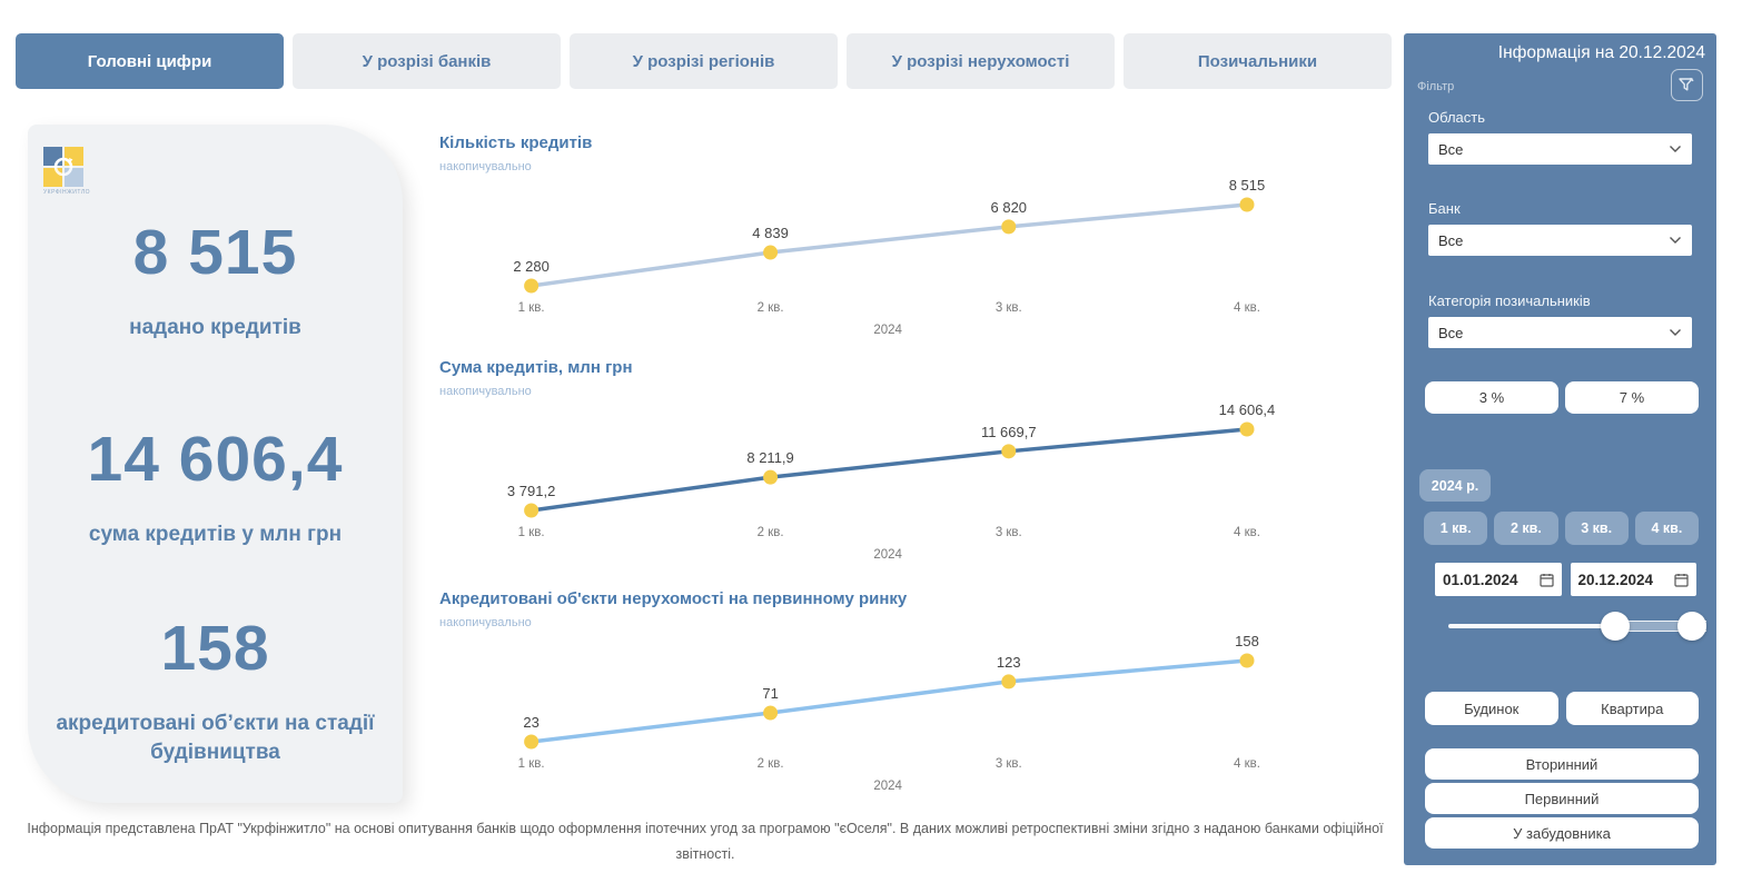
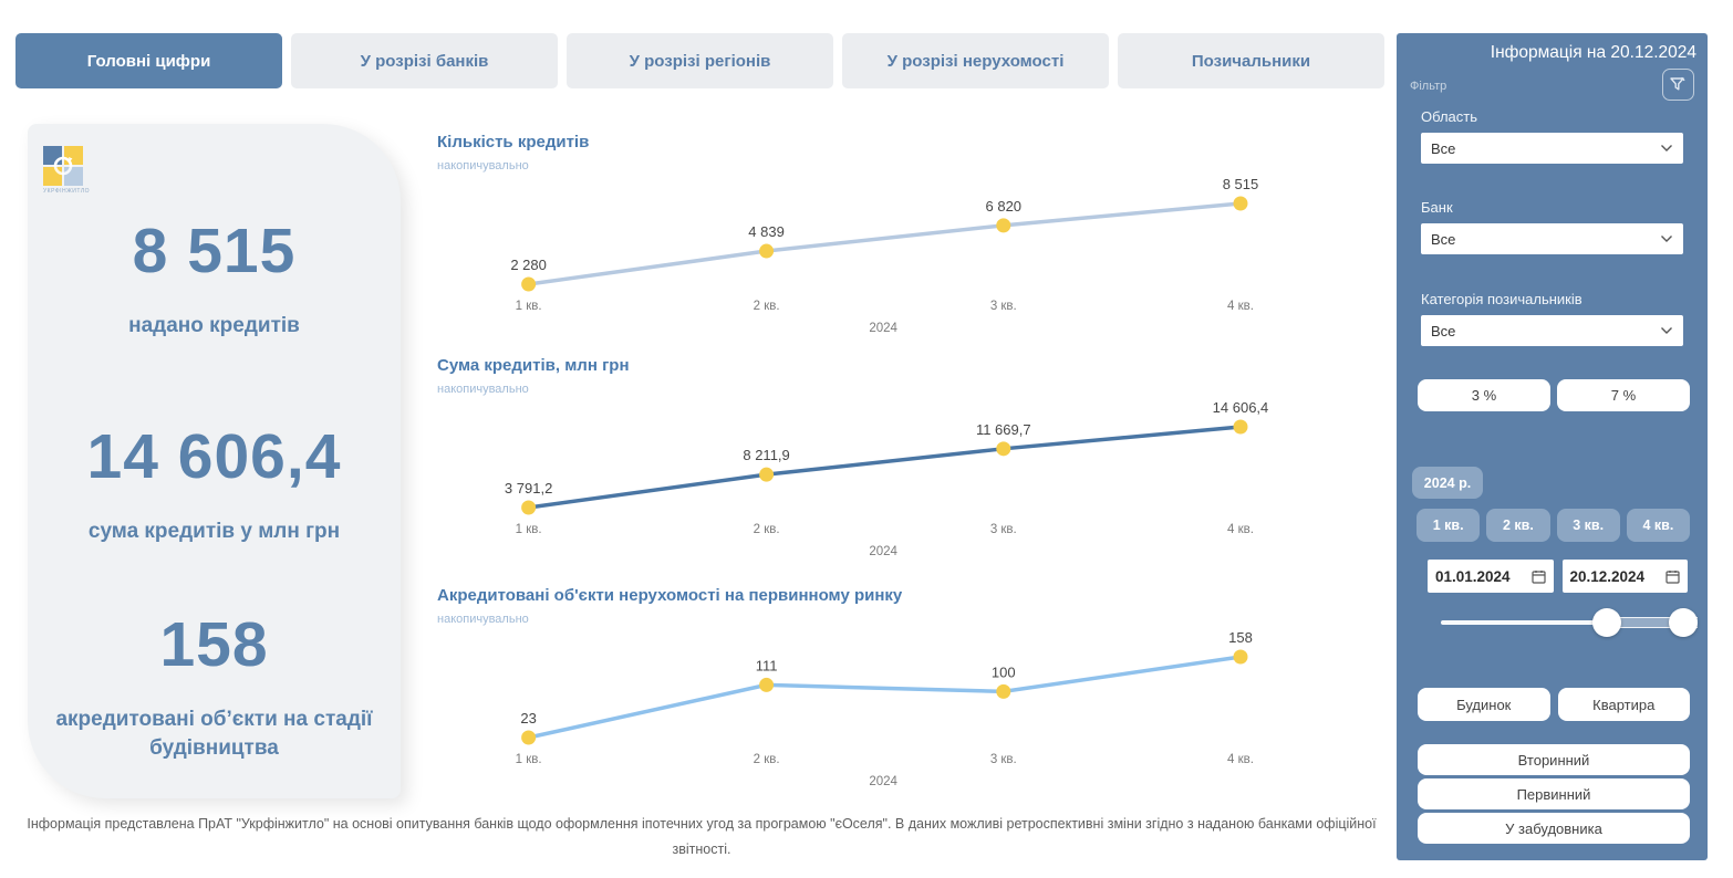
Акредитовані об'єкти нерухомості на первинному ринку/2 кв.: 71 -> 111
Акредитовані об'єкти нерухомості на первинному ринку/3 кв.: 123 -> 100
